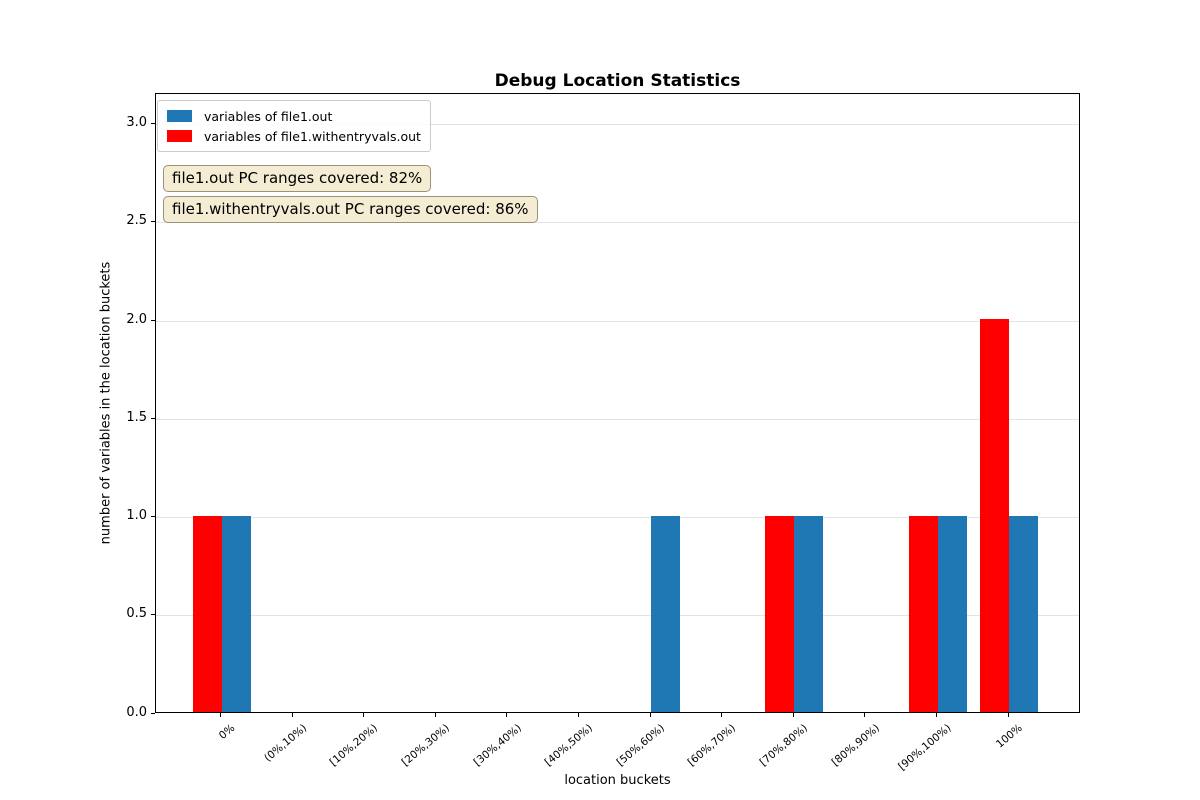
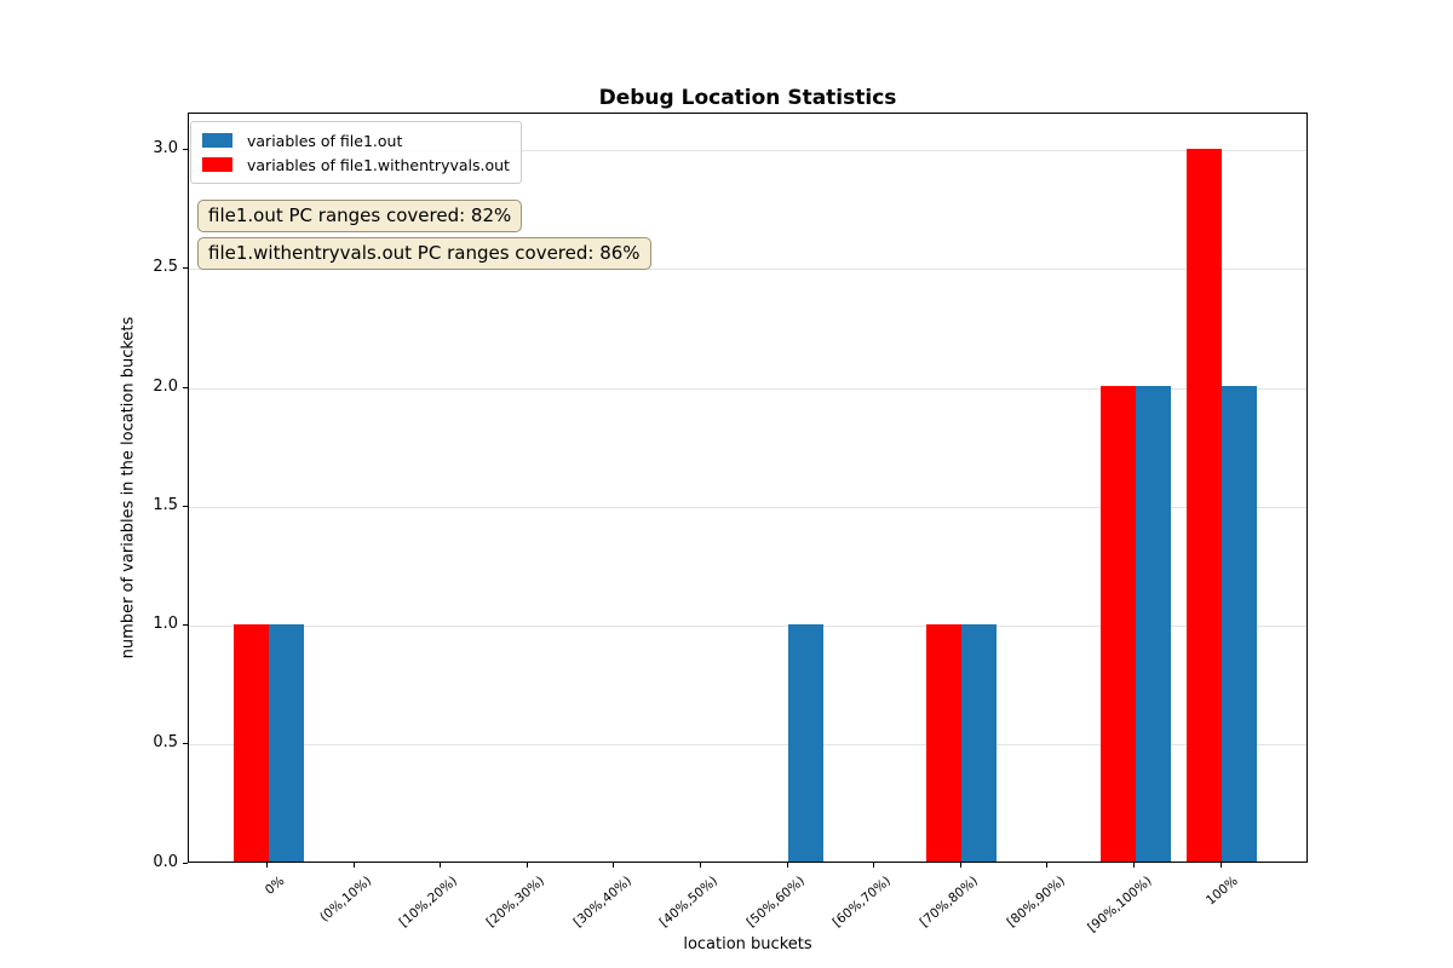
variables of file1.out/[90%,100%): 1 -> 2
variables of file1.withentryvals.out/[90%,100%): 1 -> 2
variables of file1.out/100%: 1 -> 2
variables of file1.withentryvals.out/100%: 2 -> 3
